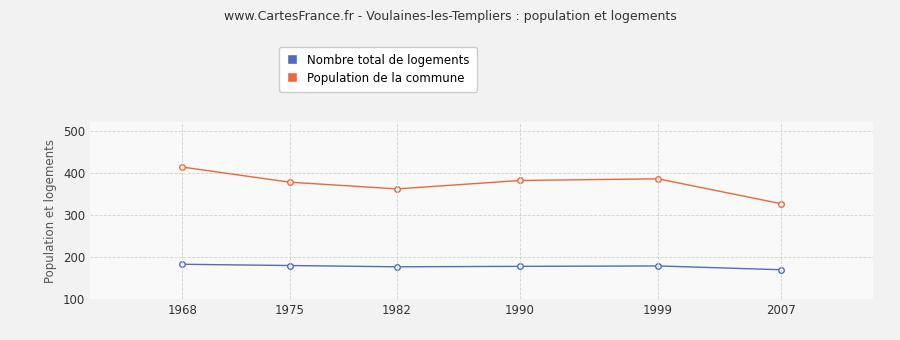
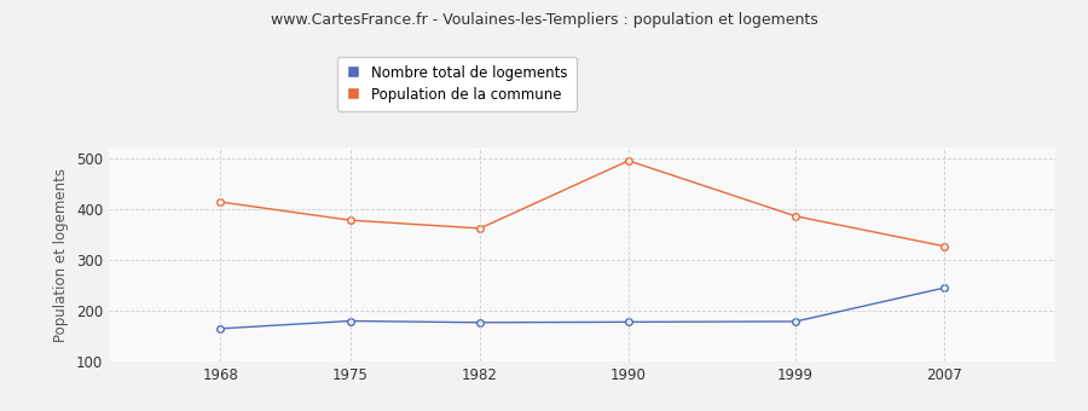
Nombre total de logements/1968: 183 -> 165
Population de la commune/1990: 382 -> 495
Nombre total de logements/2007: 170 -> 245
